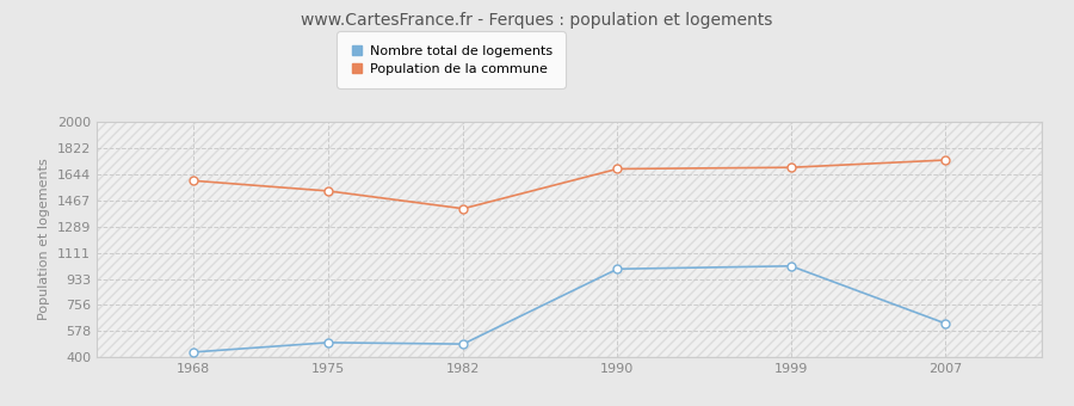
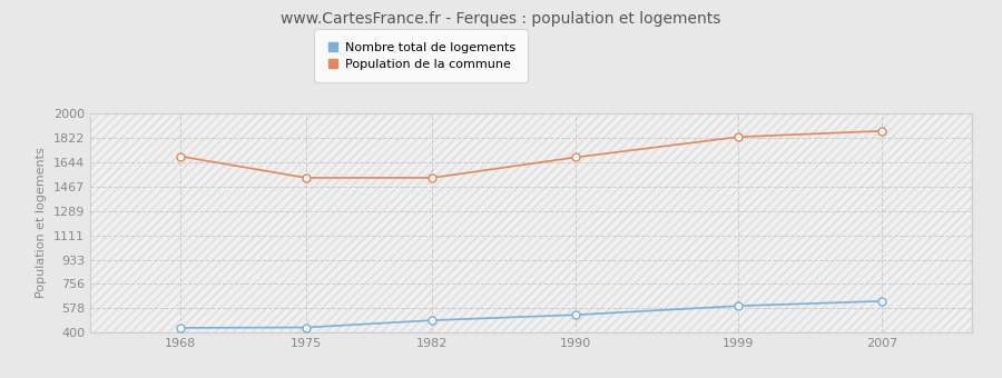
Population de la commune/1968: 1600 -> 1690
Nombre total de logements/1975: 500 -> 440
Population de la commune/1982: 1410 -> 1530
Nombre total de logements/1990: 1000 -> 530
Nombre total de logements/1999: 1020 -> 600
Population de la commune/1999: 1690 -> 1830
Population de la commune/2007: 1740 -> 1870
